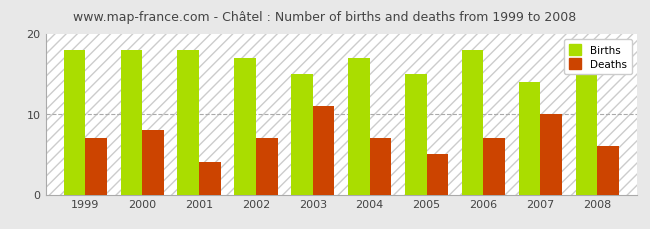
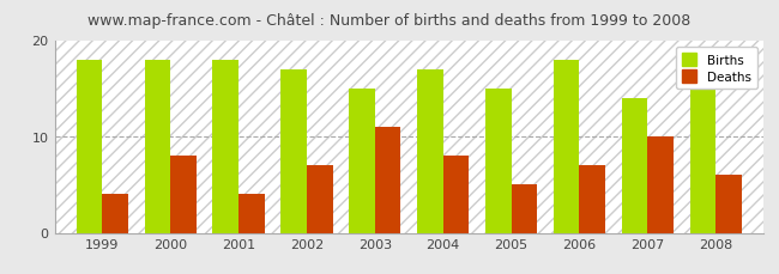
Deaths/1999: 7 -> 4
Deaths/2004: 7 -> 8
